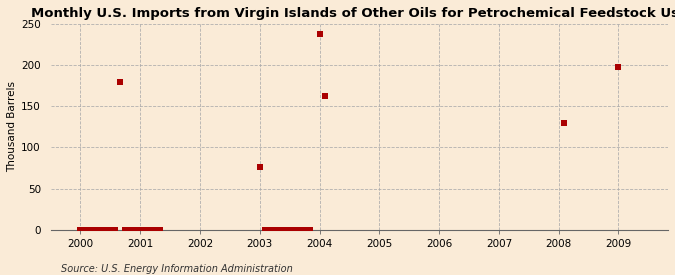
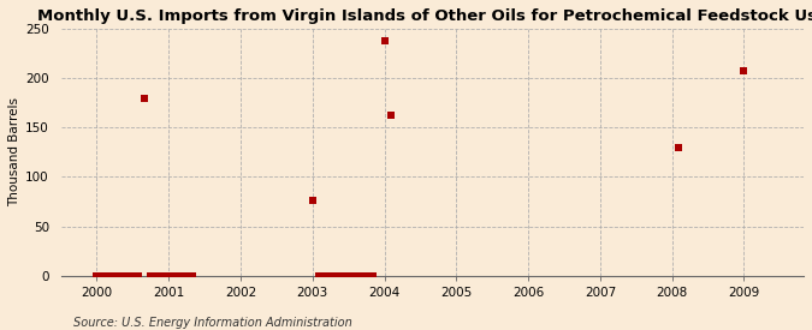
2009: 198 -> 207
